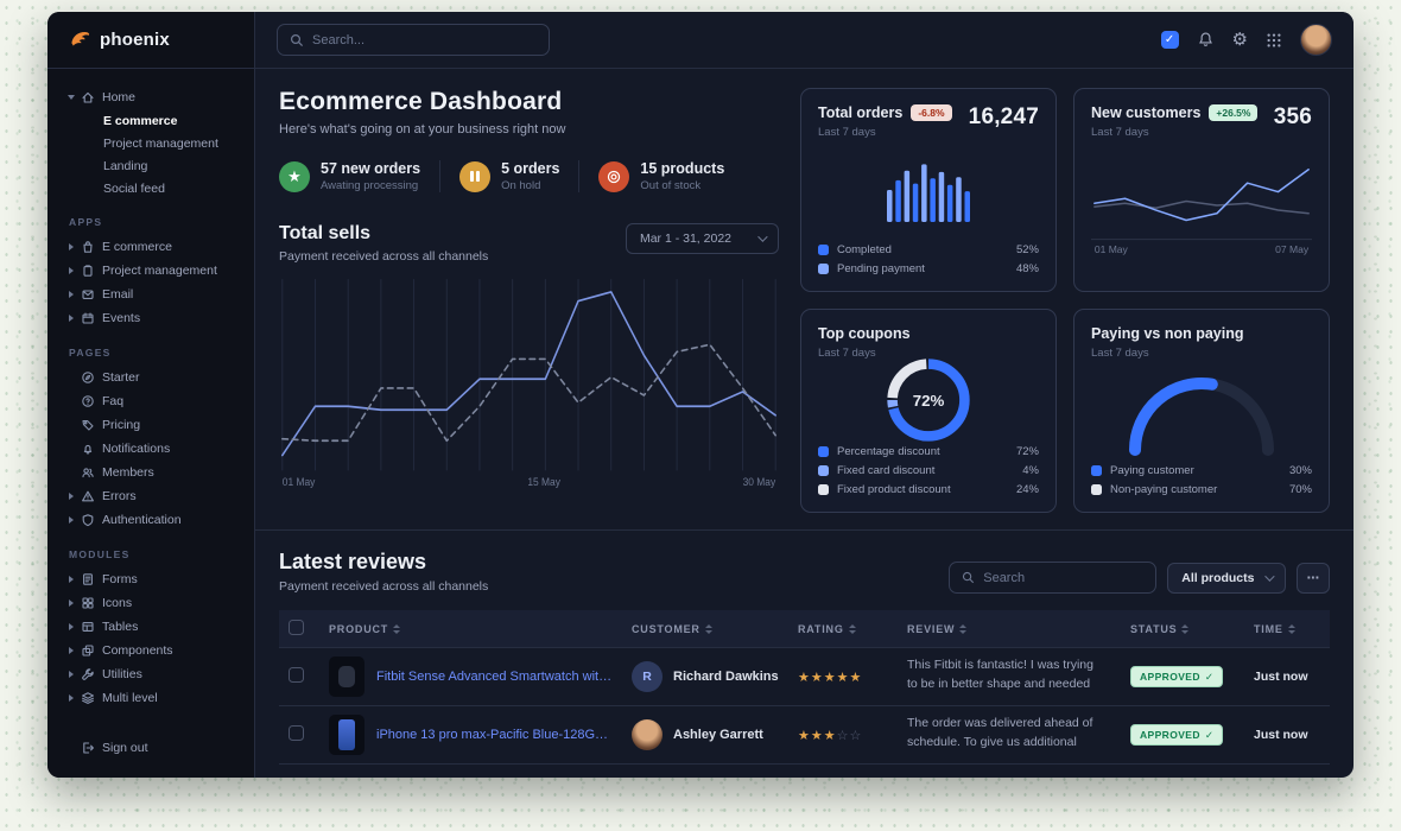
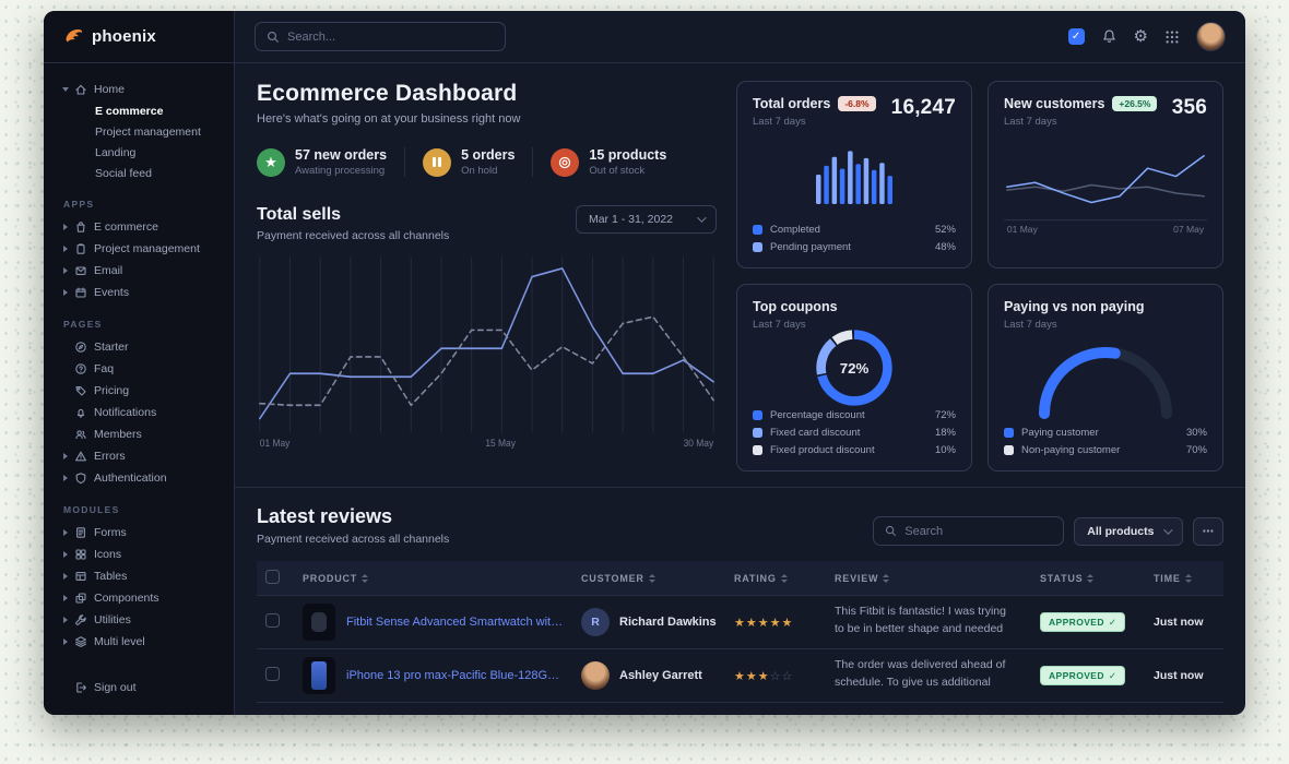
Top coupons/Fixed card discount: 4% -> 18%
Top coupons/Fixed product discount: 24% -> 10%
